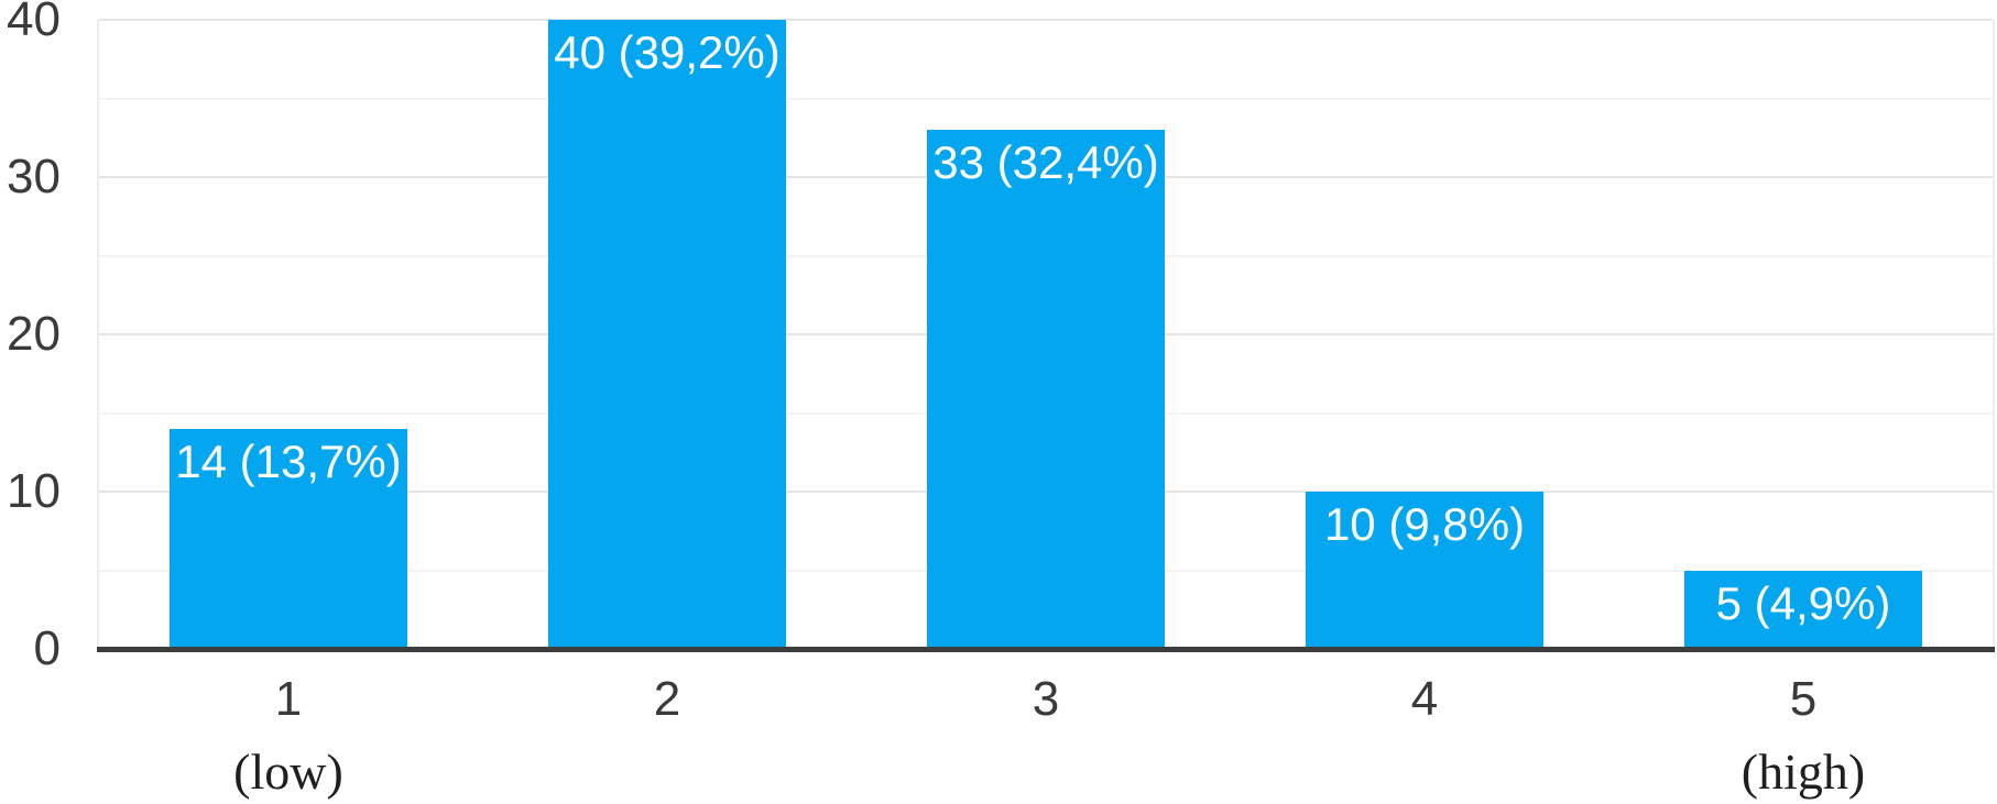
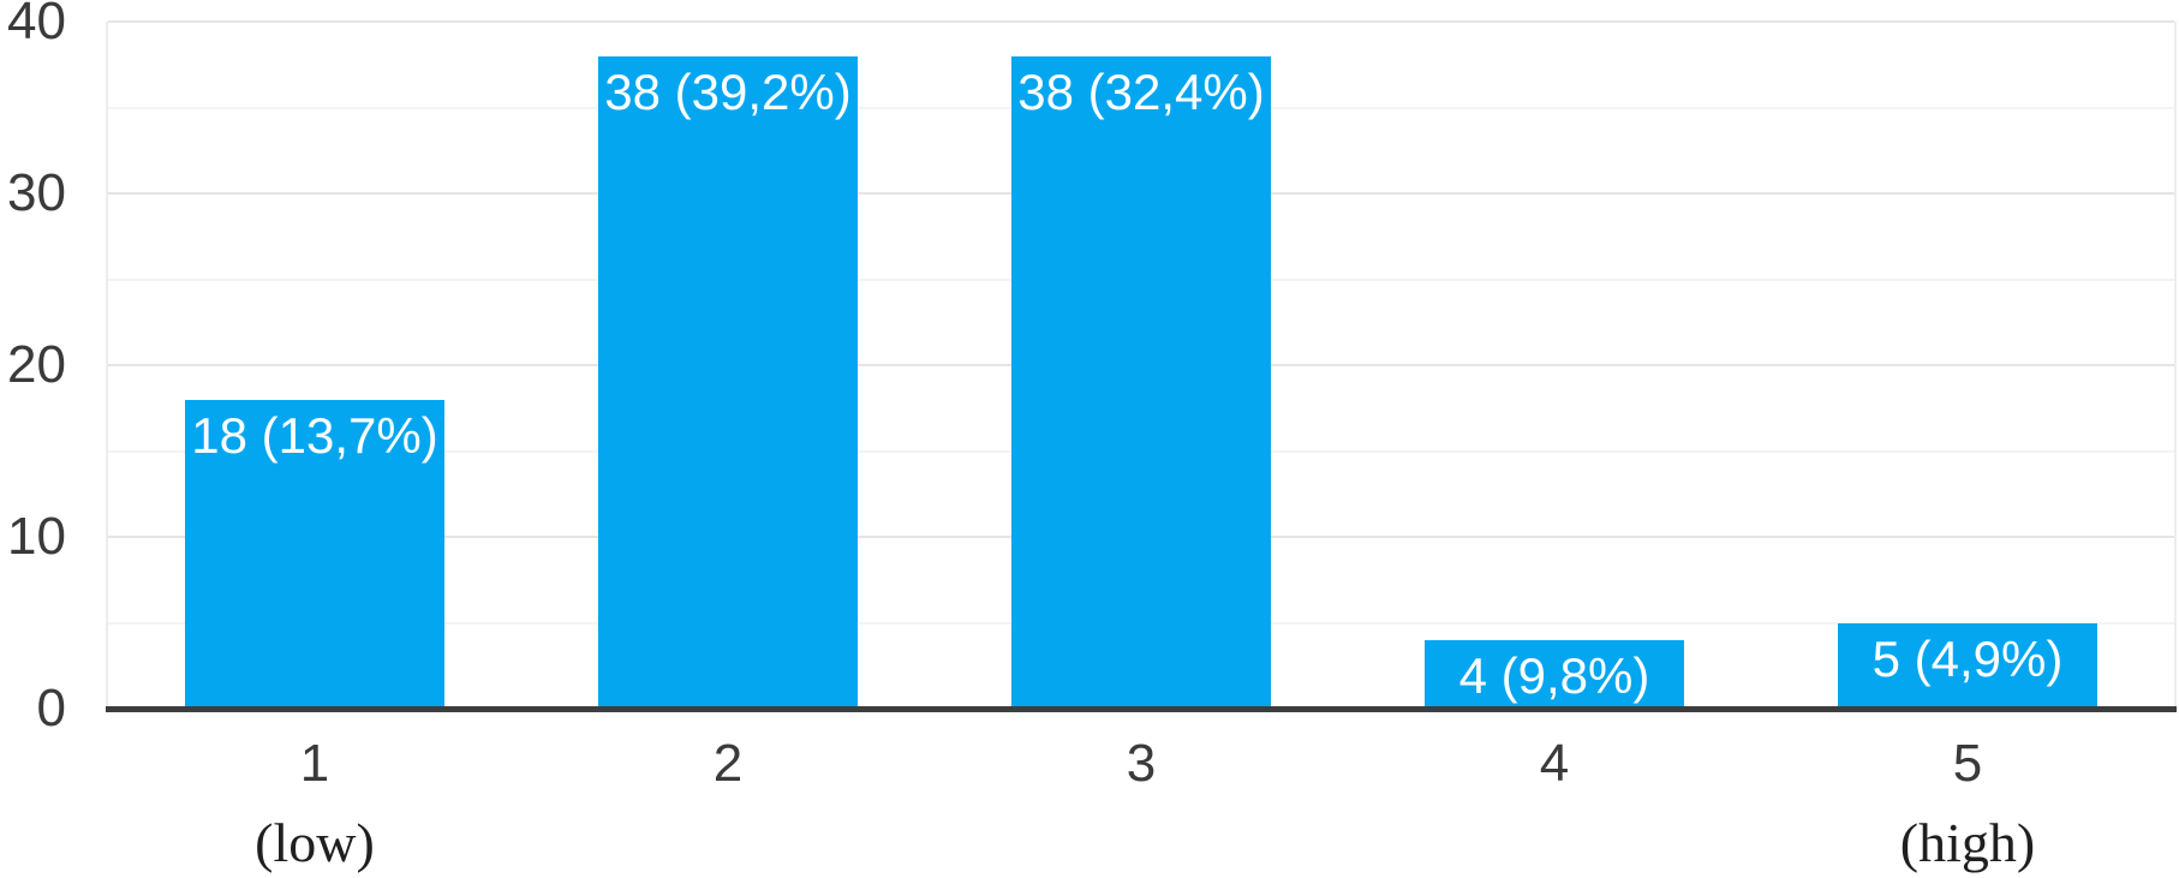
1: 14 -> 18
2: 40 -> 38
3: 33 -> 38
4: 10 -> 4
